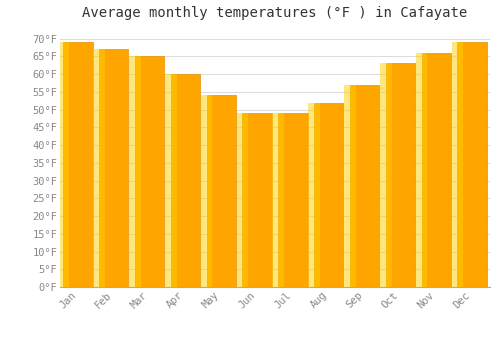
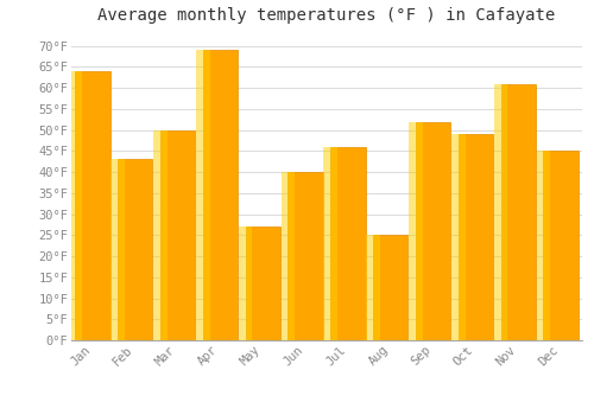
Jan: 69°F -> 64°F
Feb: 67°F -> 43°F
Mar: 65°F -> 50°F
Apr: 60°F -> 69°F
May: 54°F -> 27°F
Jun: 49°F -> 40°F
Jul: 49°F -> 46°F
Aug: 52°F -> 25°F
Sep: 57°F -> 52°F
Oct: 63°F -> 49°F
Nov: 66°F -> 61°F
Dec: 69°F -> 45°F
